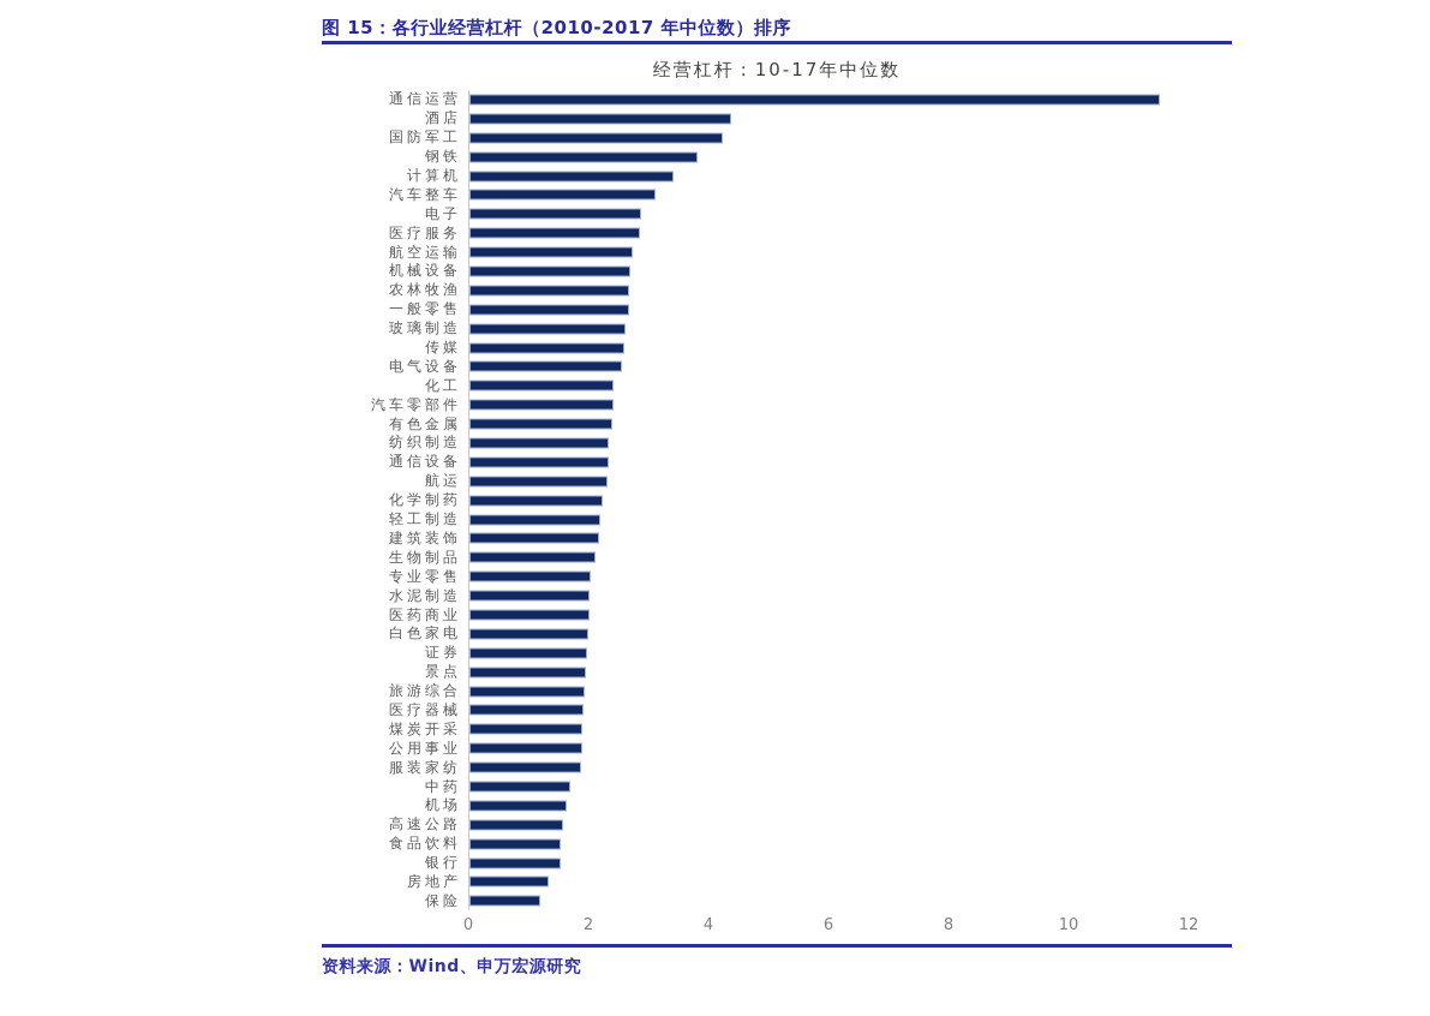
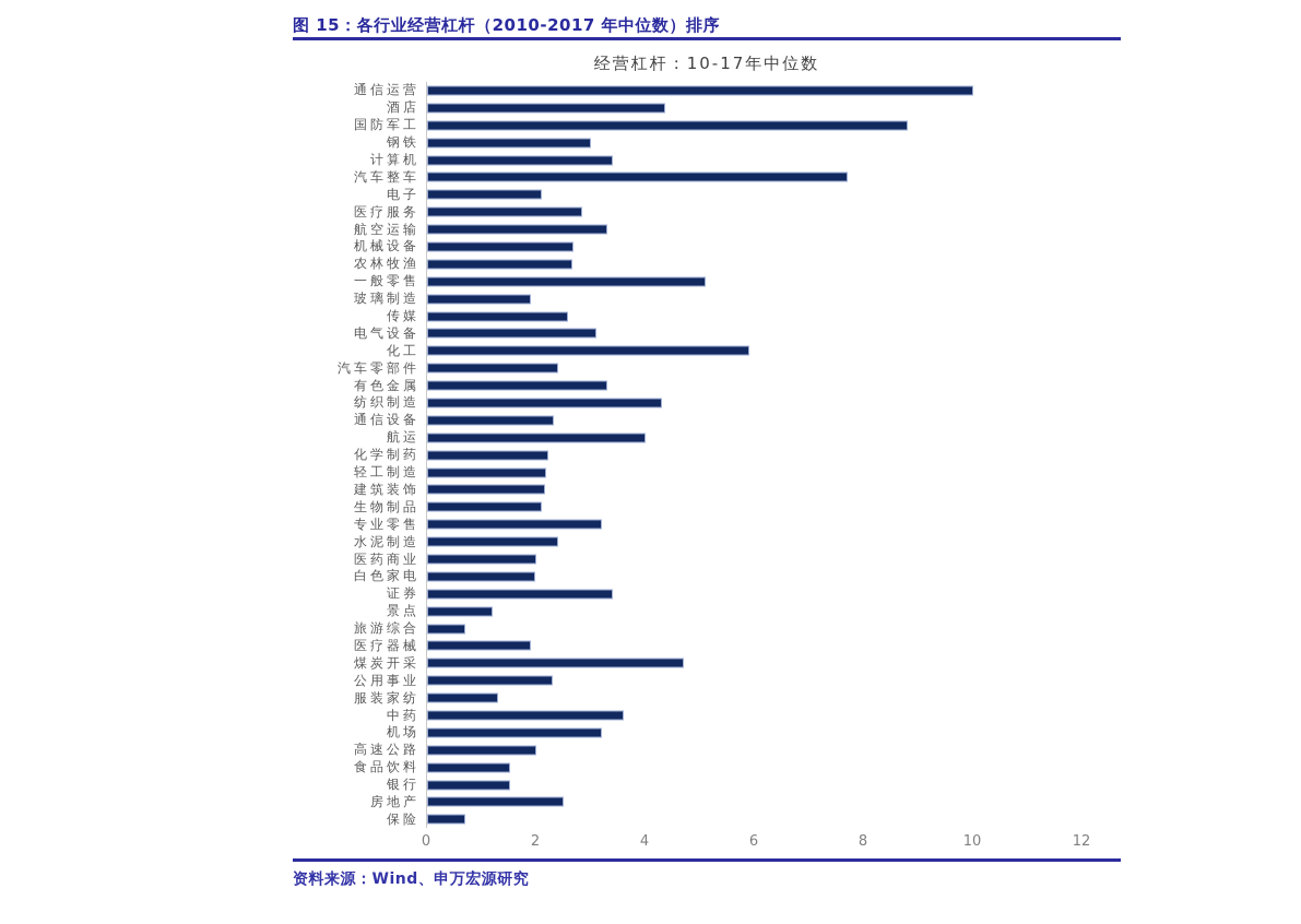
通信运营: 11.5 -> 10.0
国防军工: 4.2 -> 8.8
钢铁: 3.8 -> 3.0
汽车整车: 3.1 -> 7.7
电子: 2.9 -> 2.1
航空运输: 2.7 -> 3.3
一般零售: 2.6 -> 5.1
玻璃制造: 2.6 -> 1.9
电气设备: 2.5 -> 3.1
化工: 2.4 -> 5.9
有色金属: 2.4 -> 3.3
纺织制造: 2.3 -> 4.3
航运: 2.3 -> 4.0
专业零售: 2.0 -> 3.2
水泥制造: 2.0 -> 2.4
证券: 2.0 -> 3.4
景点: 1.9 -> 1.2
旅游综合: 1.9 -> 0.7
煤炭开采: 1.9 -> 4.7
公用事业: 1.9 -> 2.3
服装家纺: 1.9 -> 1.3
中药: 1.7 -> 3.6
机场: 1.6 -> 3.2
高速公路: 1.6 -> 2.0
房地产: 1.3 -> 2.5
保险: 1.2 -> 0.7
